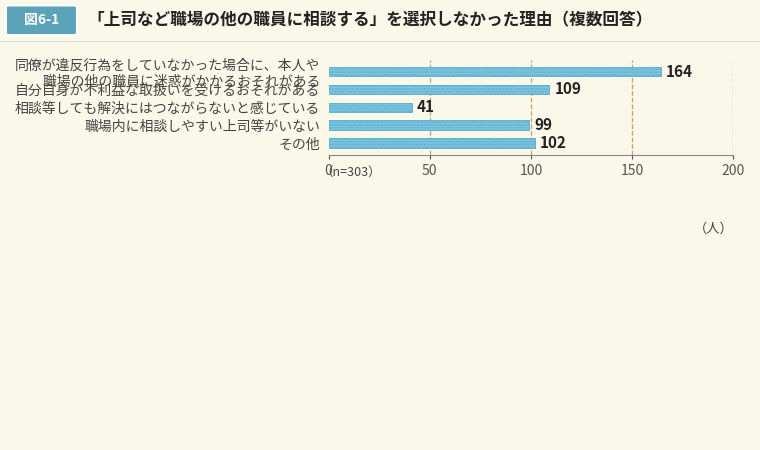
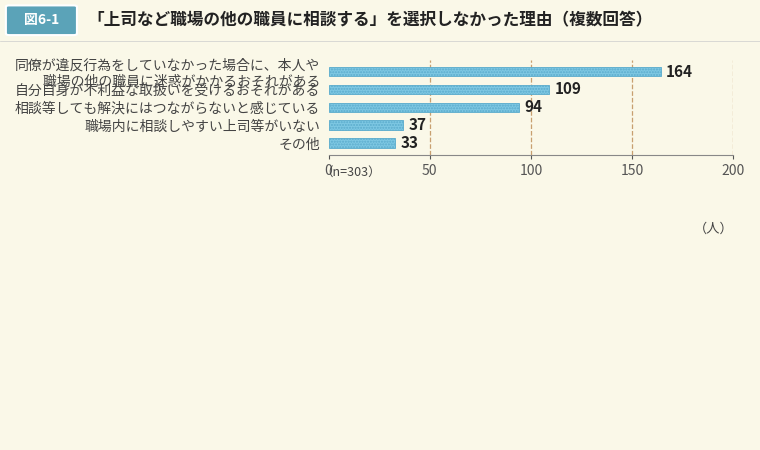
相談等しても解決にはつながらないと感じている: 41 -> 94
職場内に相談しやすい上司等がいない: 99 -> 37
その他: 102 -> 33
